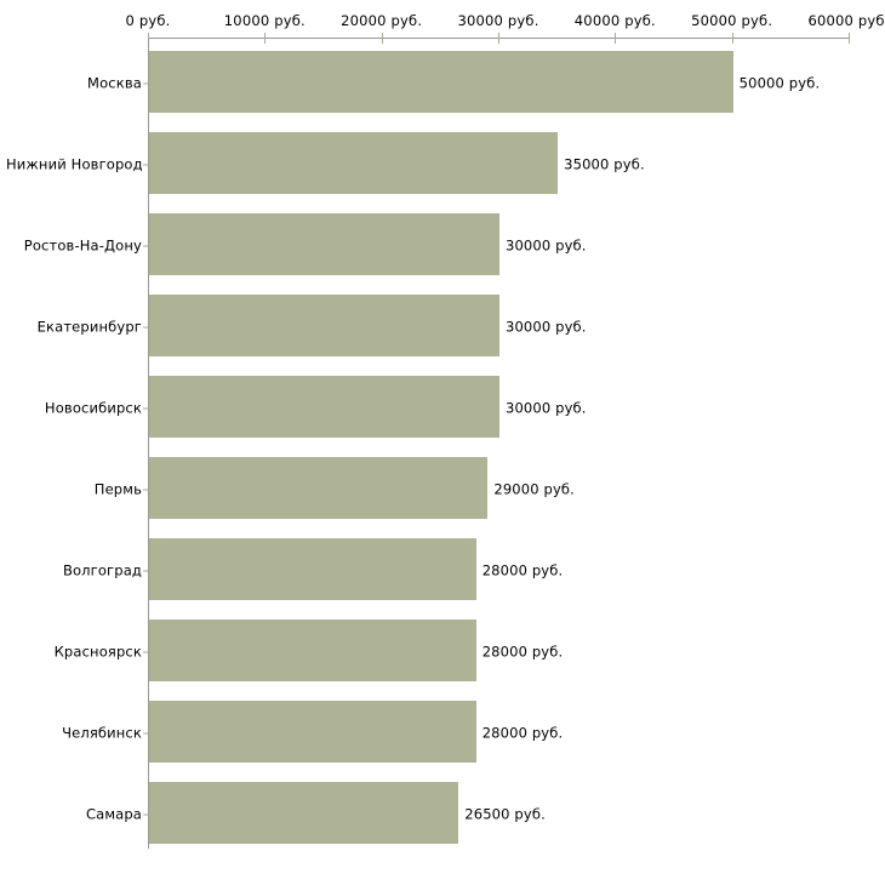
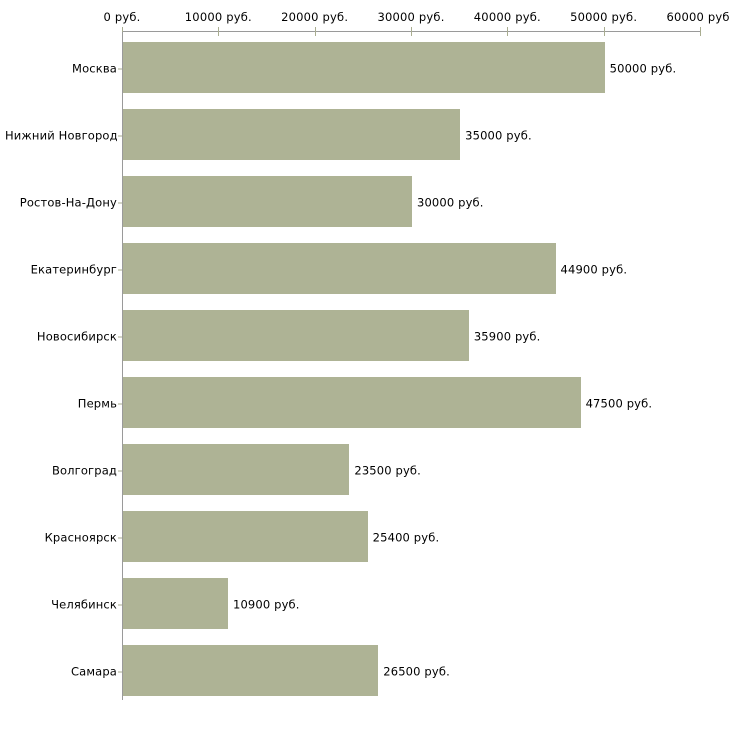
Екатеринбург: 30000 -> 44900
Новосибирск: 30000 -> 35900
Пермь: 29000 -> 47500
Волгоград: 28000 -> 23500
Красноярск: 28000 -> 25400
Челябинск: 28000 -> 10900
